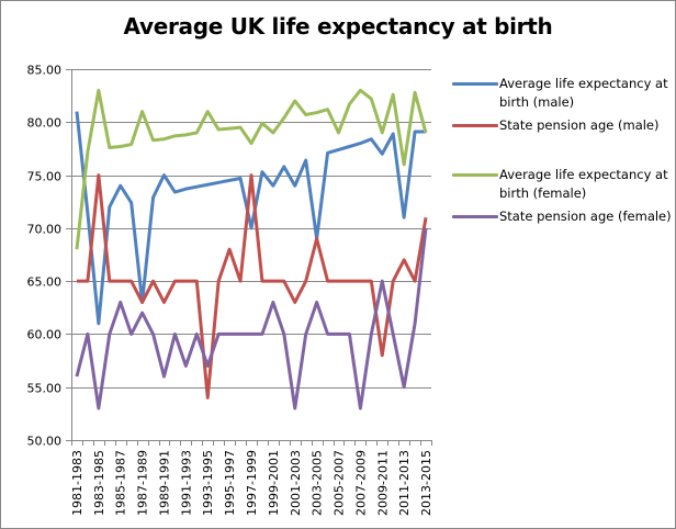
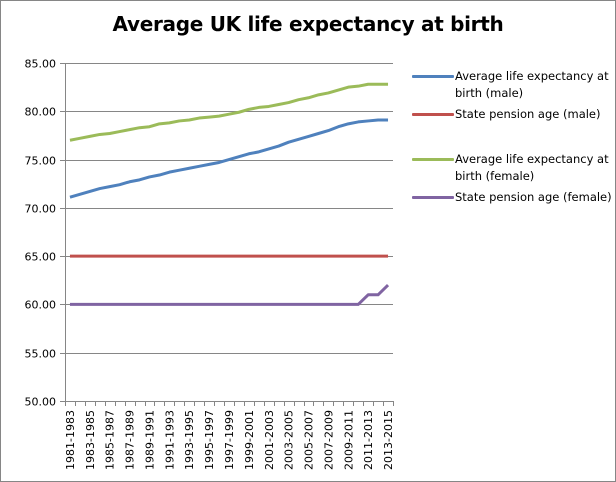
Average life expectancy at birth (male)/1981-1983: 81 -> 71
Average life expectancy at birth (female)/1981-1983: 68 -> 77
State pension age (female)/1981-1983: 56 -> 60
Average life expectancy at birth (male)/1983-1985: 61 -> 72
State pension age (male)/1983-1985: 75 -> 65
Average life expectancy at birth (female)/1983-1985: 83 -> 77
State pension age (female)/1983-1985: 53 -> 60
Average life expectancy at birth (male)/1985-1987: 74 -> 72
State pension age (female)/1985-1987: 63 -> 60
Average life expectancy at birth (male)/1987-1989: 63 -> 73
State pension age (male)/1987-1989: 63 -> 65
Average life expectancy at birth (female)/1987-1989: 81 -> 78
State pension age (female)/1987-1989: 62 -> 60
Average life expectancy at birth (male)/1989-1991: 75 -> 73
State pension age (male)/1989-1991: 63 -> 65
State pension age (female)/1989-1991: 56 -> 60
State pension age (female)/1991-1993: 57 -> 60
State pension age (male)/1993-1995: 54 -> 65
Average life expectancy at birth (female)/1993-1995: 81 -> 79
State pension age (female)/1993-1995: 57 -> 60
State pension age (male)/1995-1997: 68 -> 65
Average life expectancy at birth (male)/1997-1999: 70 -> 75
State pension age (male)/1997-1999: 75 -> 65
Average life expectancy at birth (female)/1997-1999: 78 -> 80
Average life expectancy at birth (male)/1999-2001: 74 -> 76
Average life expectancy at birth (female)/1999-2001: 79 -> 80
State pension age (female)/1999-2001: 63 -> 60
Average life expectancy at birth (male)/2001-2003: 74 -> 76
State pension age (male)/2001-2003: 63 -> 65
Average life expectancy at birth (female)/2001-2003: 82 -> 80
State pension age (female)/2001-2003: 53 -> 60
Average life expectancy at birth (male)/2003-2005: 69 -> 77
State pension age (male)/2003-2005: 69 -> 65
State pension age (female)/2003-2005: 63 -> 60
Average life expectancy at birth (female)/2005-2007: 79 -> 81
Average life expectancy at birth (female)/2007-2009: 83 -> 82
State pension age (female)/2007-2009: 53 -> 60
Average life expectancy at birth (male)/2009-2011: 77 -> 79
State pension age (male)/2009-2011: 58 -> 65
Average life expectancy at birth (female)/2009-2011: 79 -> 82
State pension age (female)/2009-2011: 65 -> 60
Average life expectancy at birth (male)/2011-2013: 71 -> 79
State pension age (male)/2011-2013: 67 -> 65
Average life expectancy at birth (female)/2011-2013: 76 -> 83
State pension age (female)/2011-2013: 55 -> 61
State pension age (male)/2013-2015: 71 -> 65
Average life expectancy at birth (female)/2013-2015: 79 -> 83
State pension age (female)/2013-2015: 70 -> 62
